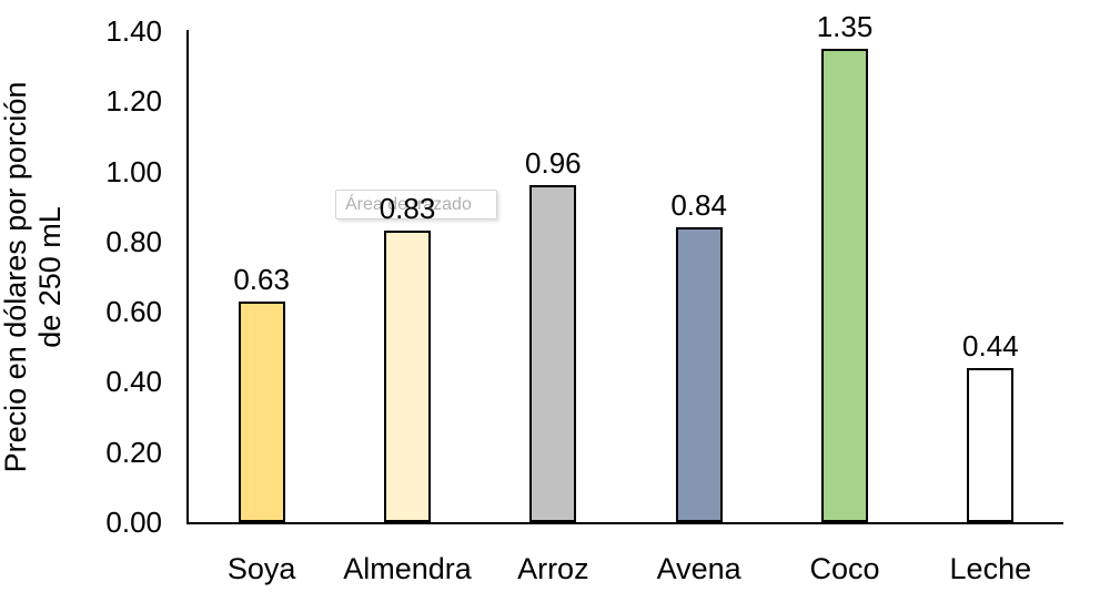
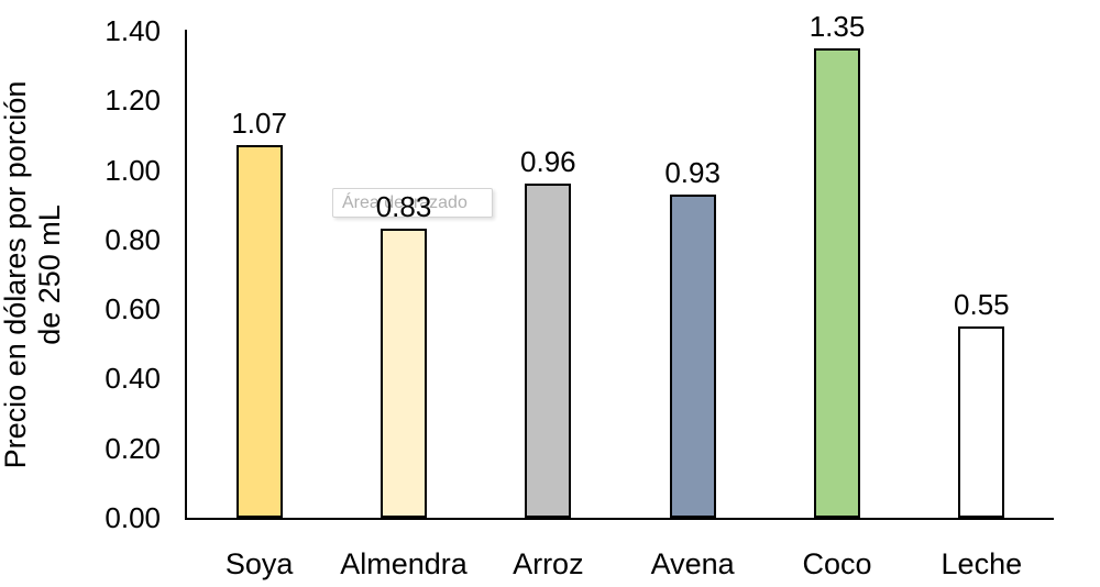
Soya: 0.63 -> 1.07
Avena: 0.84 -> 0.93
Leche: 0.44 -> 0.55
